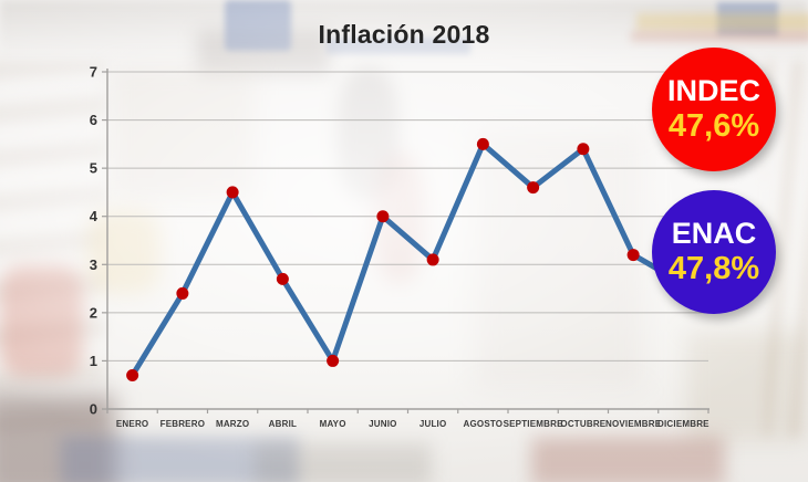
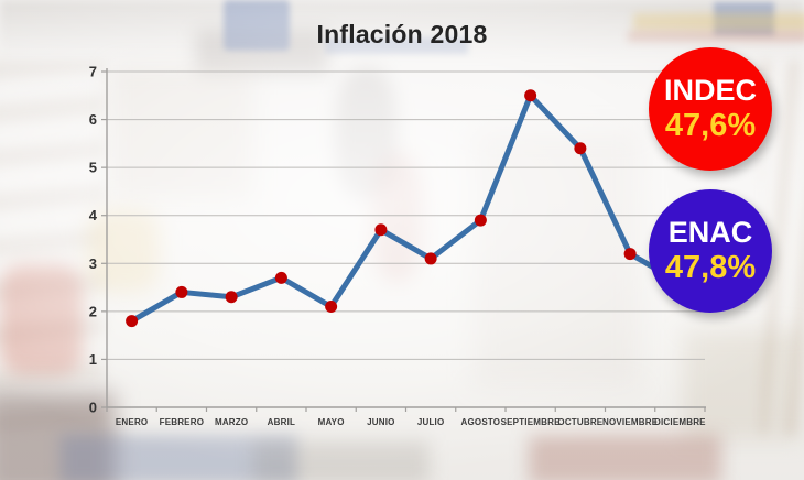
ENERO: 0.7 -> 1.8
MARZO: 4.5 -> 2.3
MAYO: 1.0 -> 2.1
JUNIO: 4.0 -> 3.7
AGOSTO: 5.5 -> 3.9
SEPTIEMBRE: 4.6 -> 6.5
